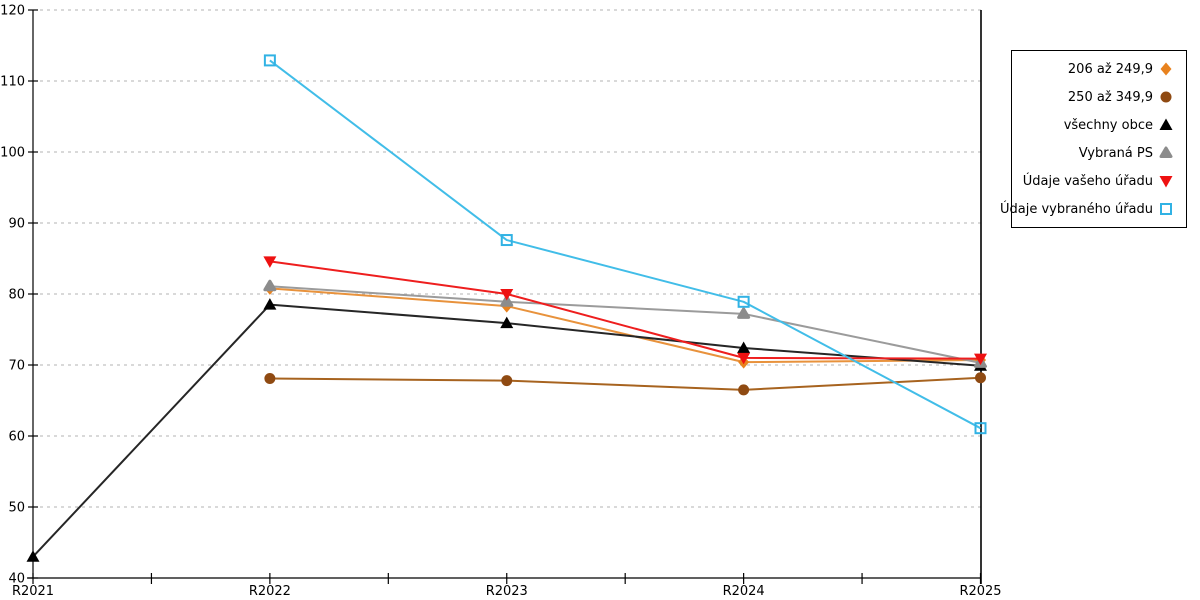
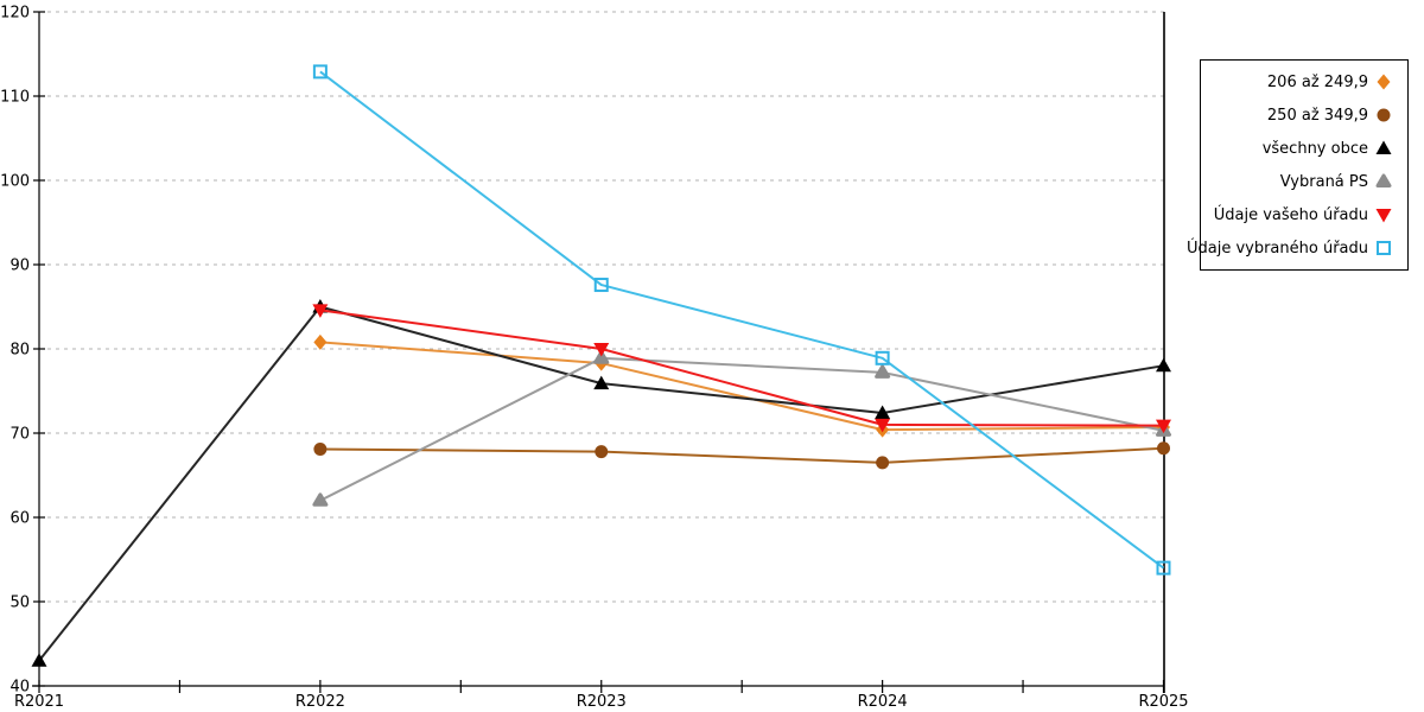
všechny obce/R2022: 78 -> 85
Vybraná PS/R2022: 81 -> 62
všechny obce/R2025: 70 -> 78
Údaje vybraného úřadu/R2025: 61 -> 54
